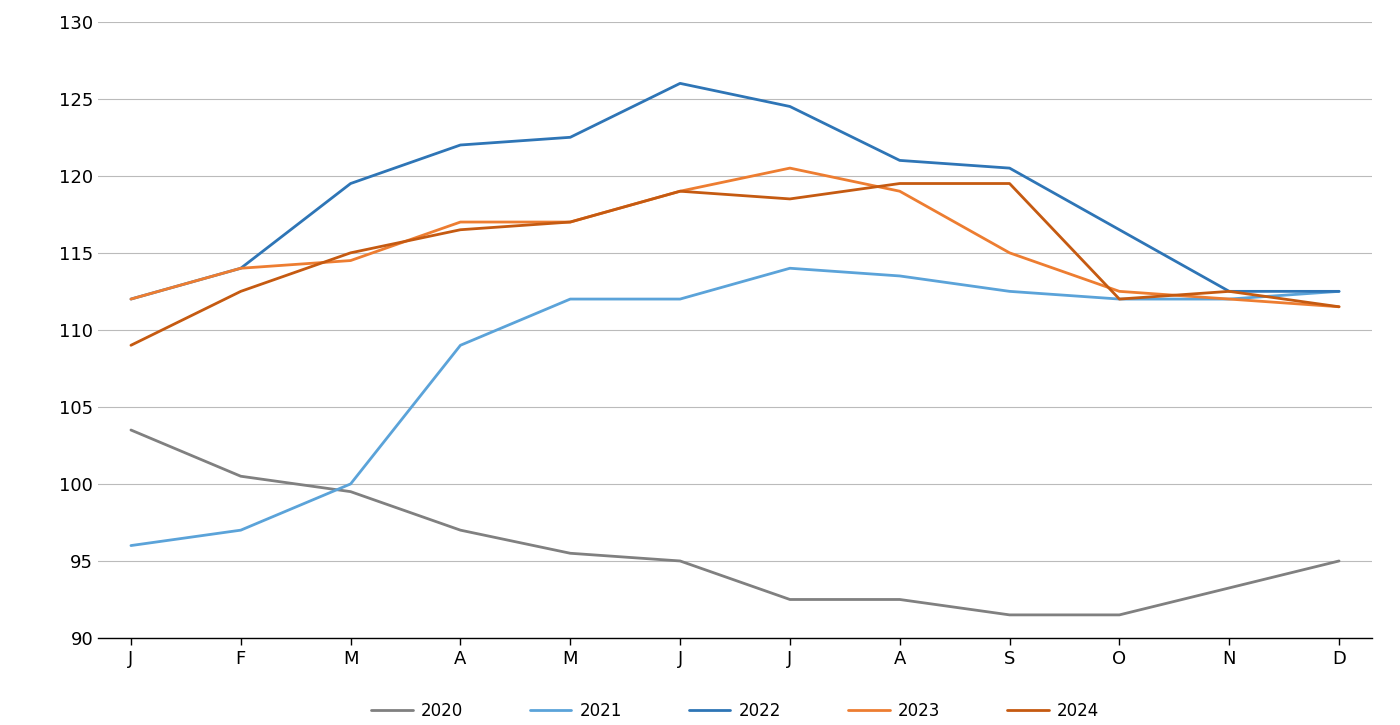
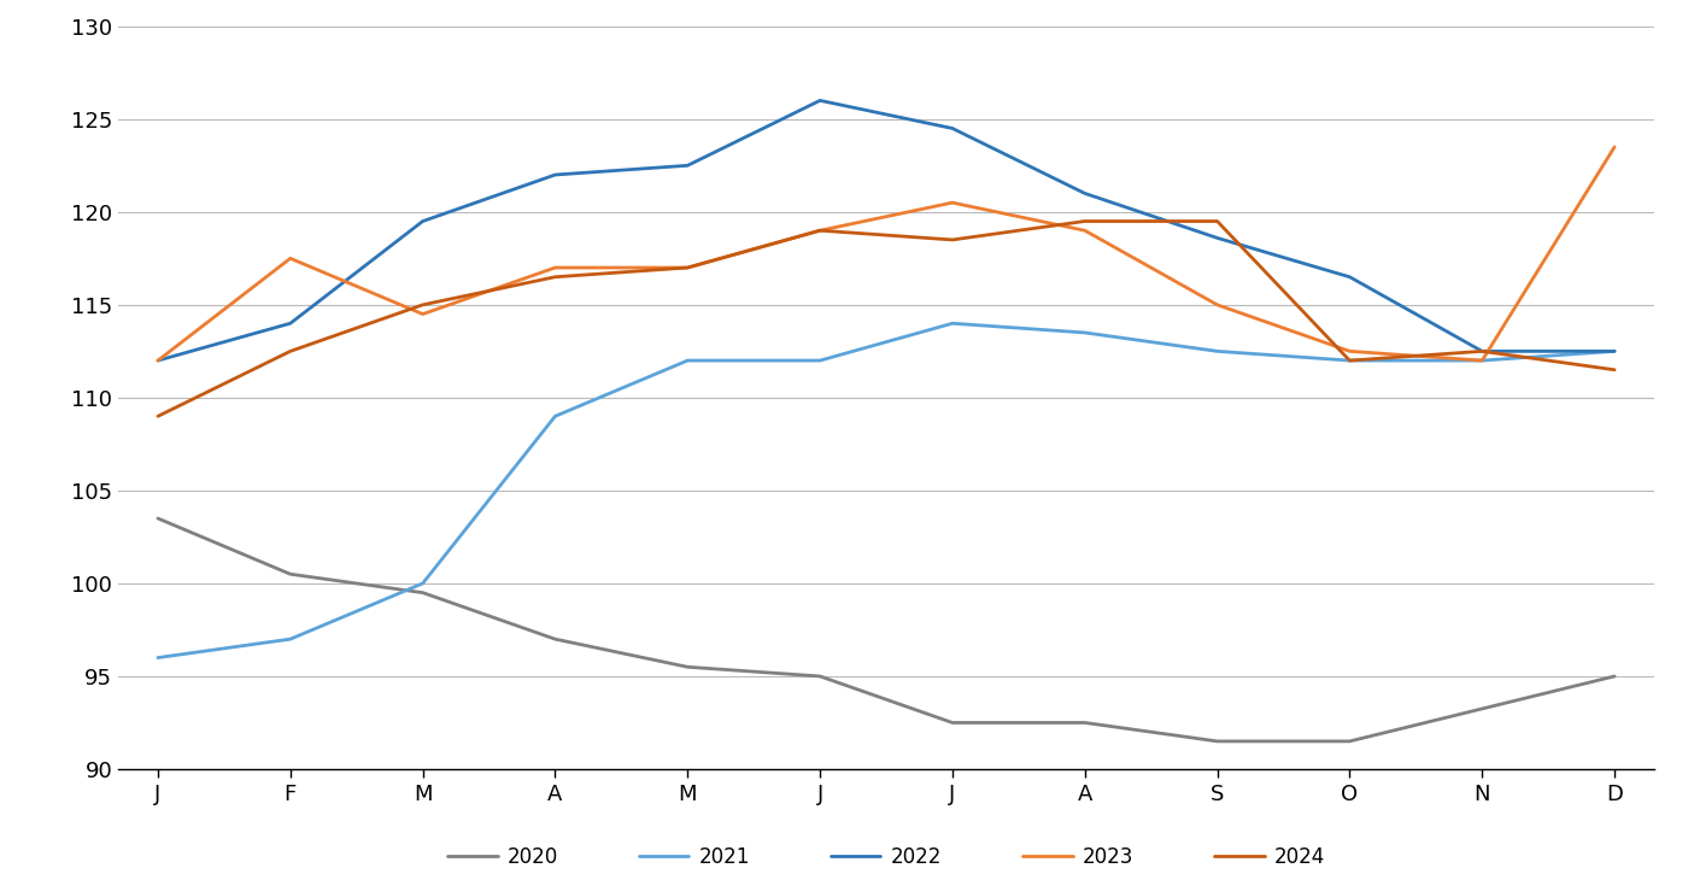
2023/F: 114.0 -> 117.5
2022/S: 120.5 -> 118.6
2023/D: 111.5 -> 123.5
